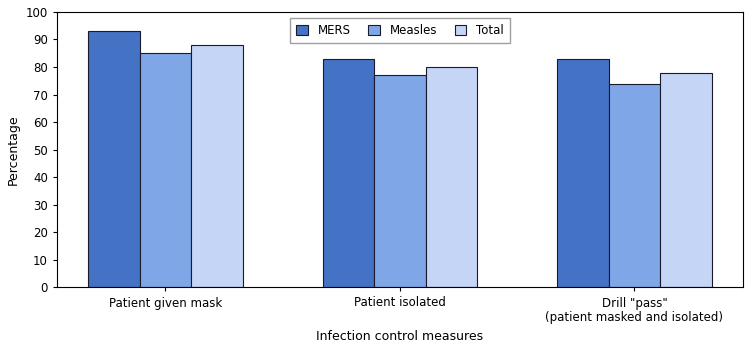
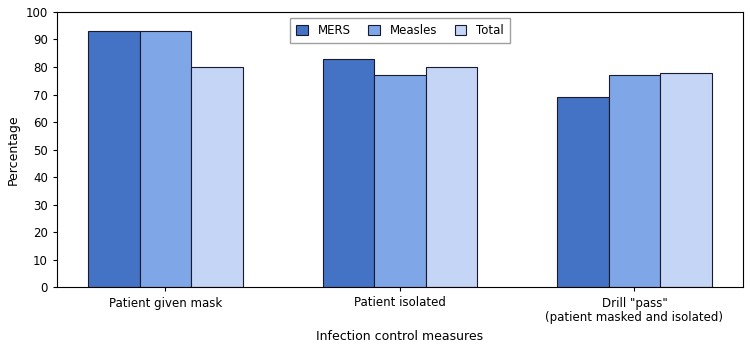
Measles/Patient given mask: 85 -> 93
Total/Patient given mask: 88 -> 80
MERS/Drill "pass" (patient masked and isolated): 83 -> 69
Measles/Drill "pass" (patient masked and isolated): 74 -> 77
